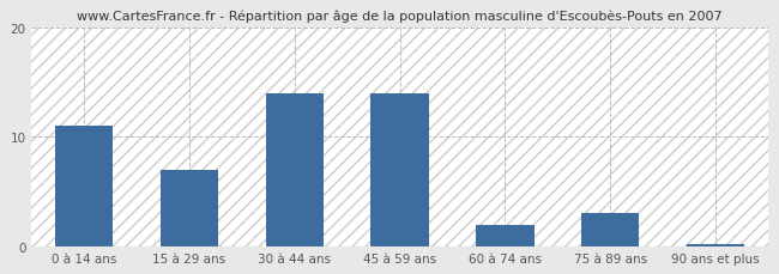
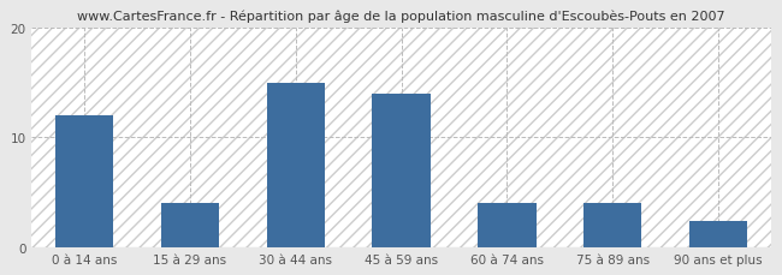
0 à 14 ans: 11.0 -> 12.0
15 à 29 ans: 7.0 -> 4.0
30 à 44 ans: 14.0 -> 15.0
60 à 74 ans: 2.0 -> 4.0
75 à 89 ans: 3.0 -> 4.0
90 ans et plus: 0.2 -> 2.4
